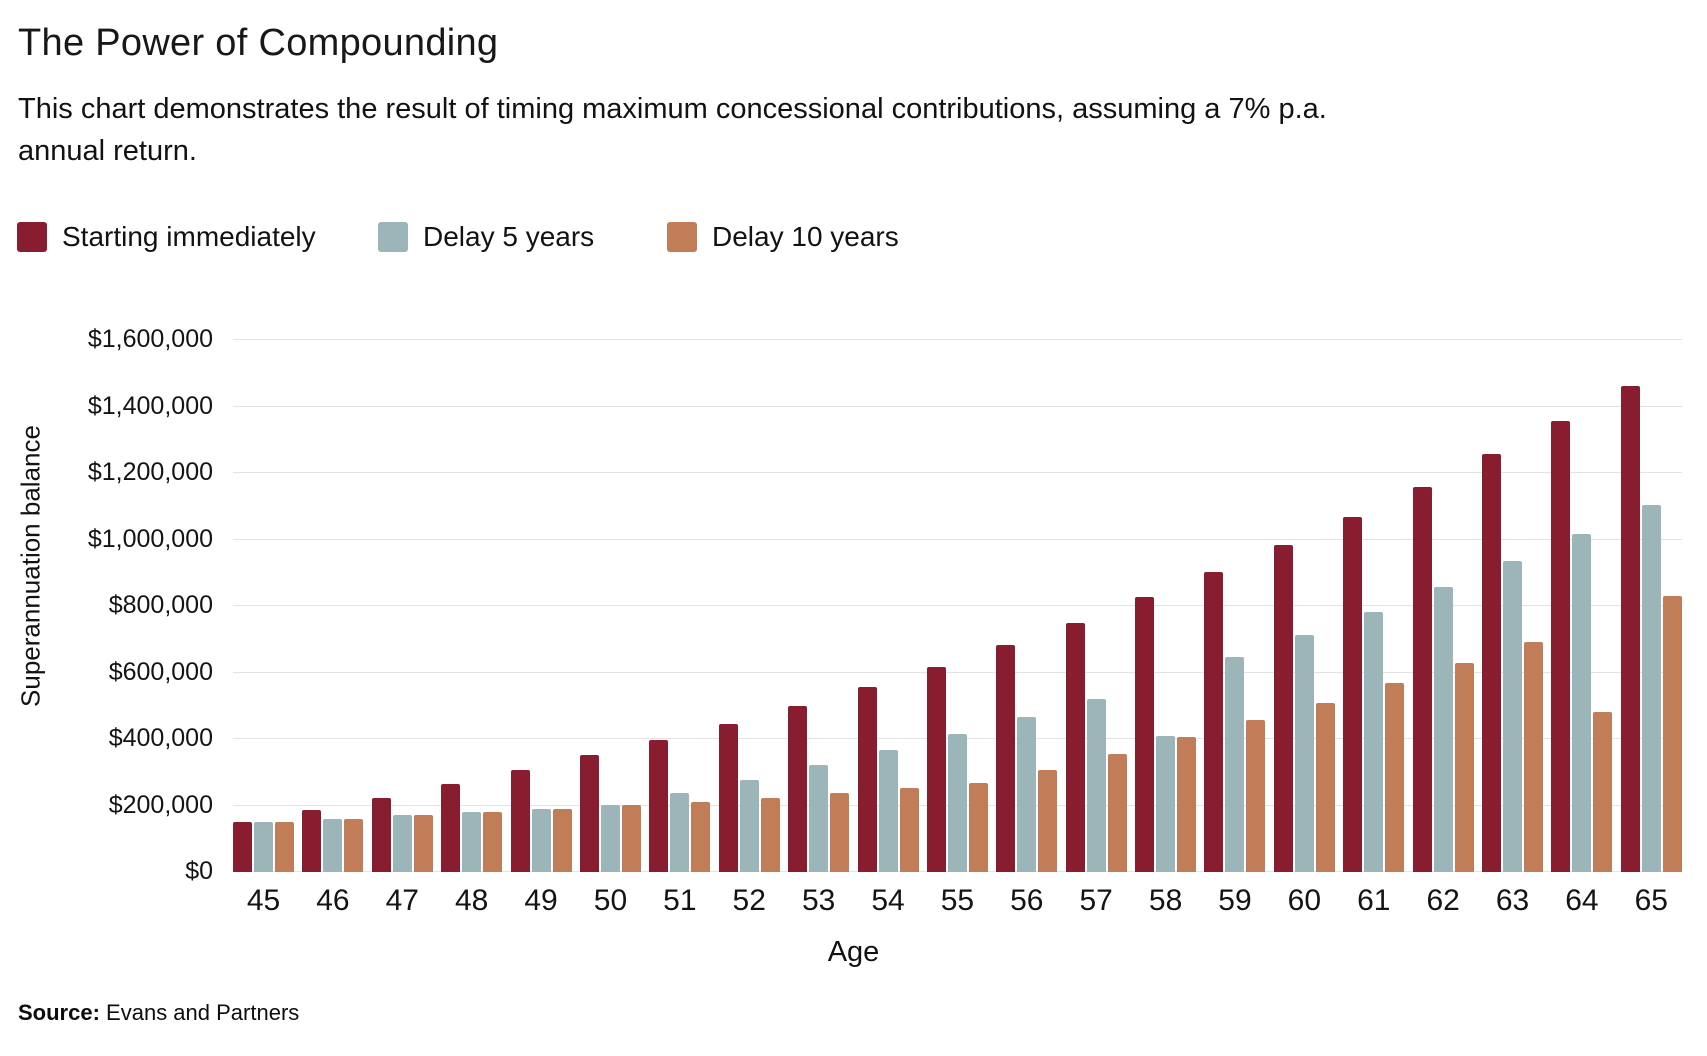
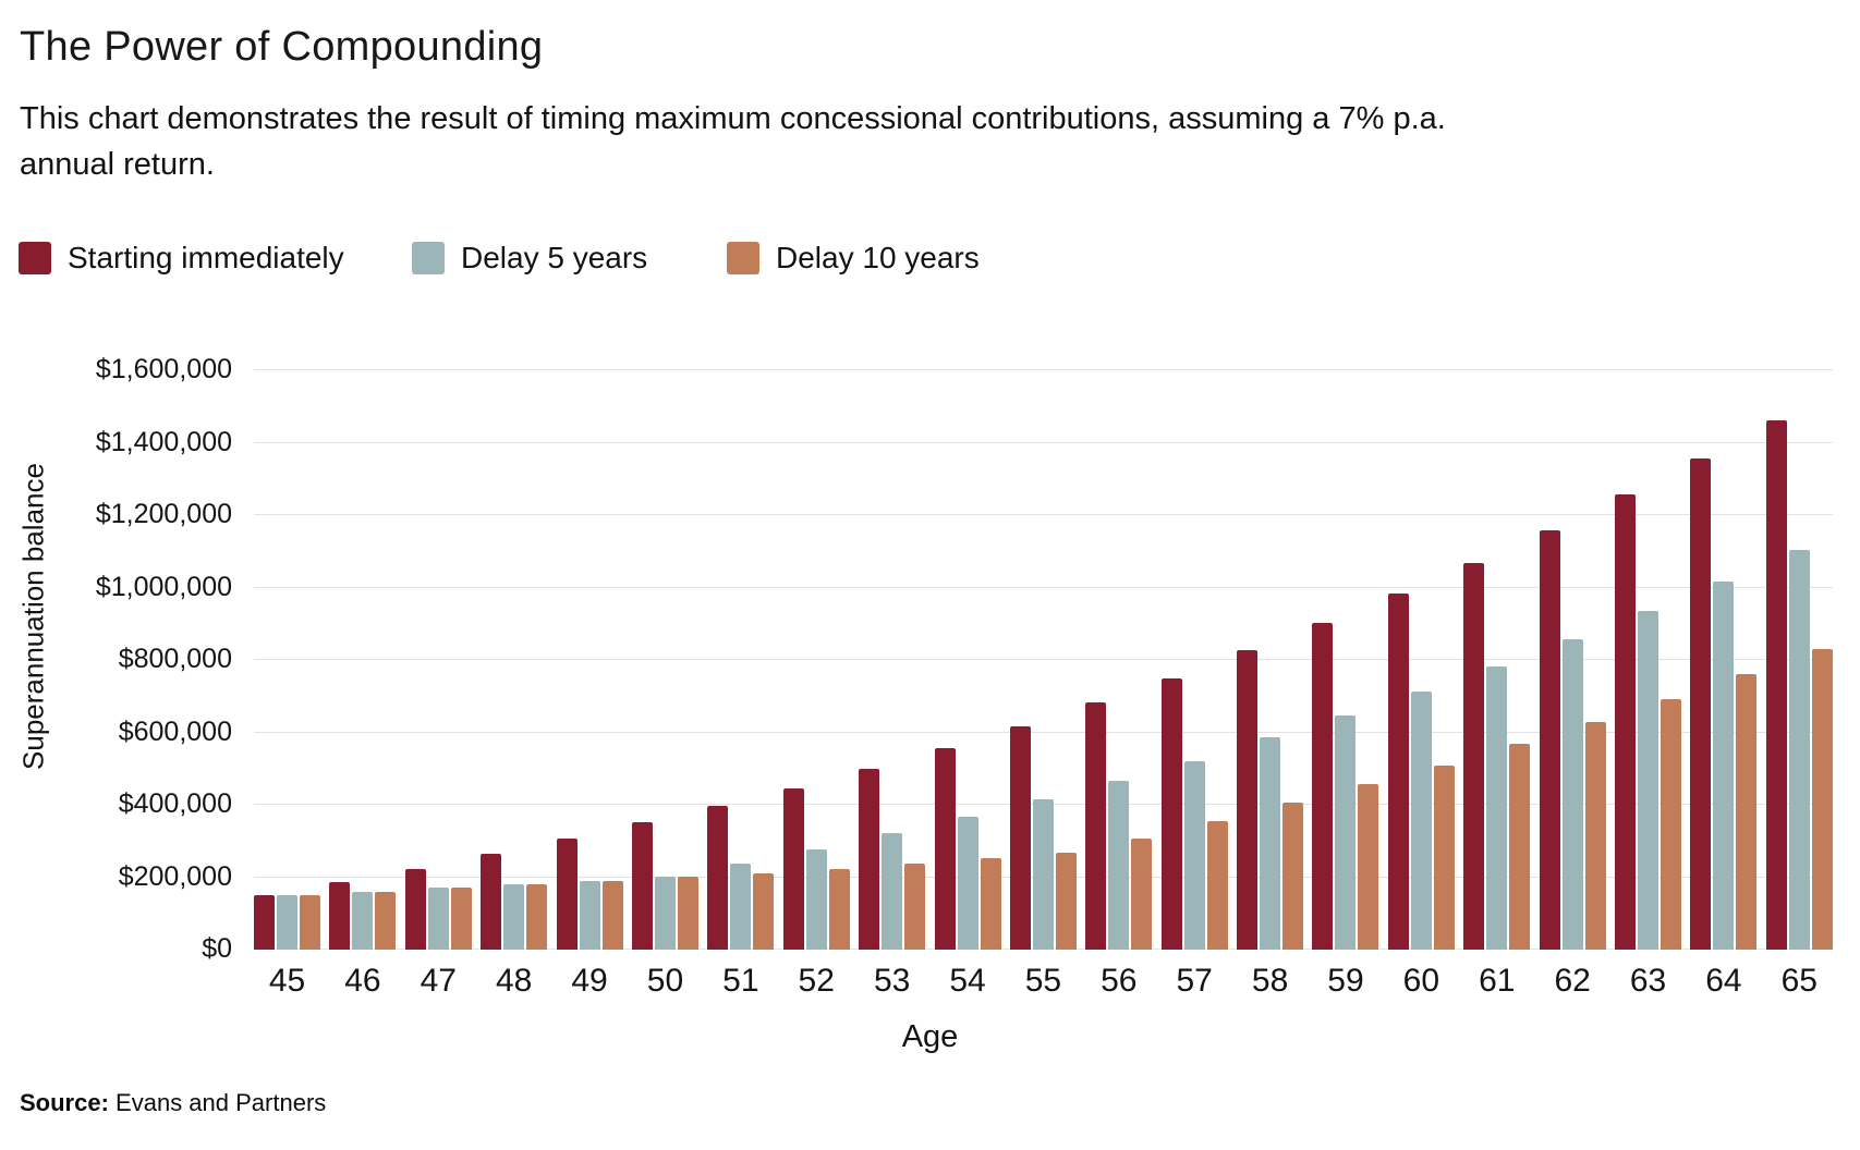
Delay 5 years/58: $410000 -> $590000
Delay 10 years/64: $480000 -> $760000
